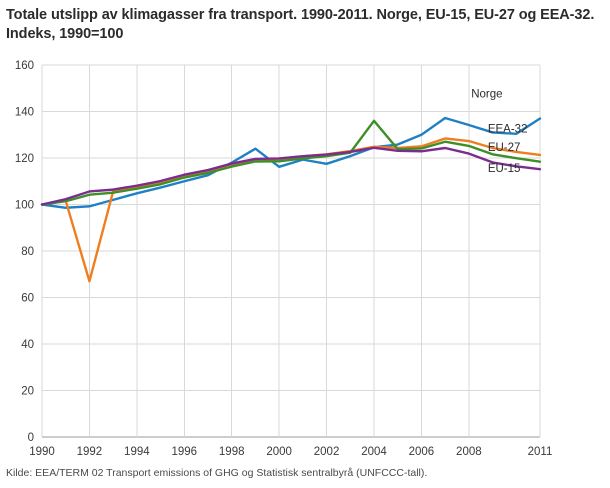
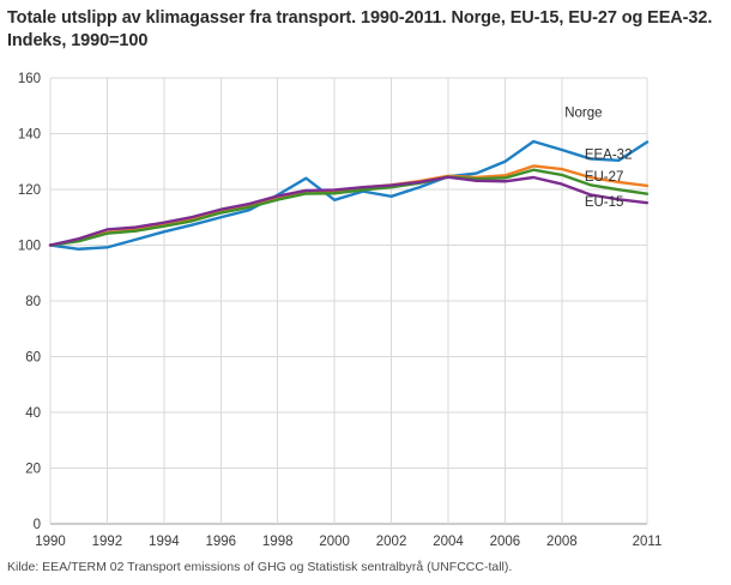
EEA-32/1992: 67 -> 104
EU-27/2004: 136 -> 124
